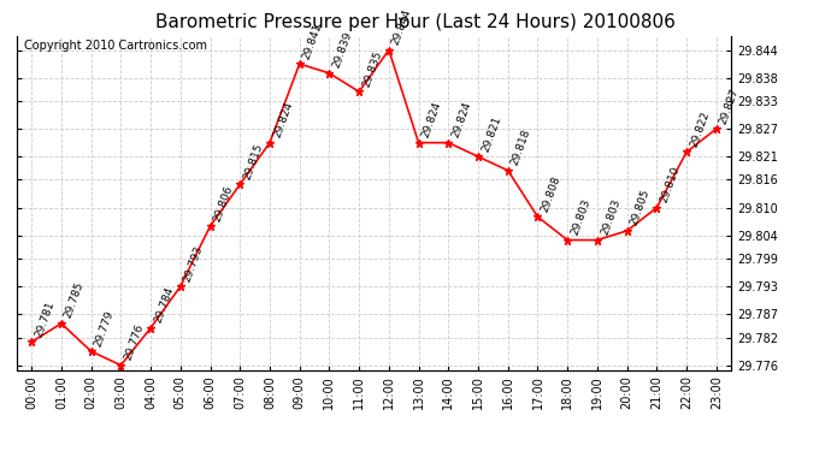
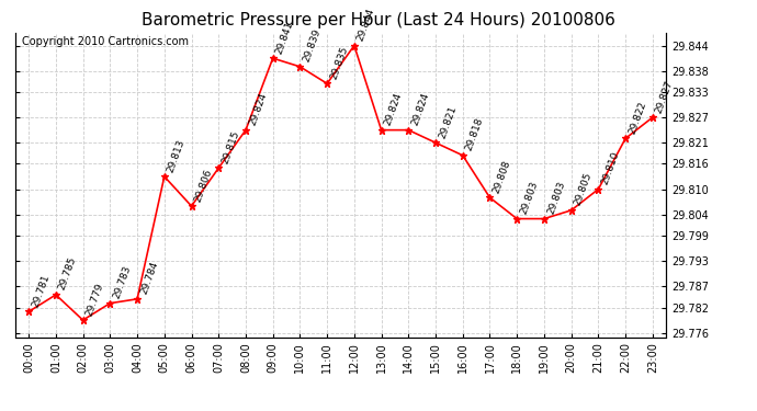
03:00: 29.776 -> 29.783
05:00: 29.793 -> 29.813
